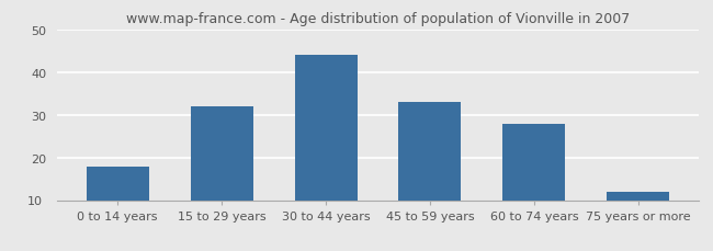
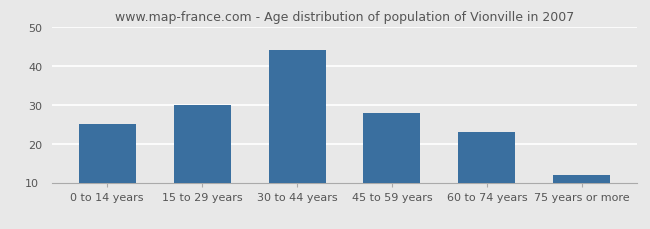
0 to 14 years: 18 -> 25
15 to 29 years: 32 -> 30
45 to 59 years: 33 -> 28
60 to 74 years: 28 -> 23
